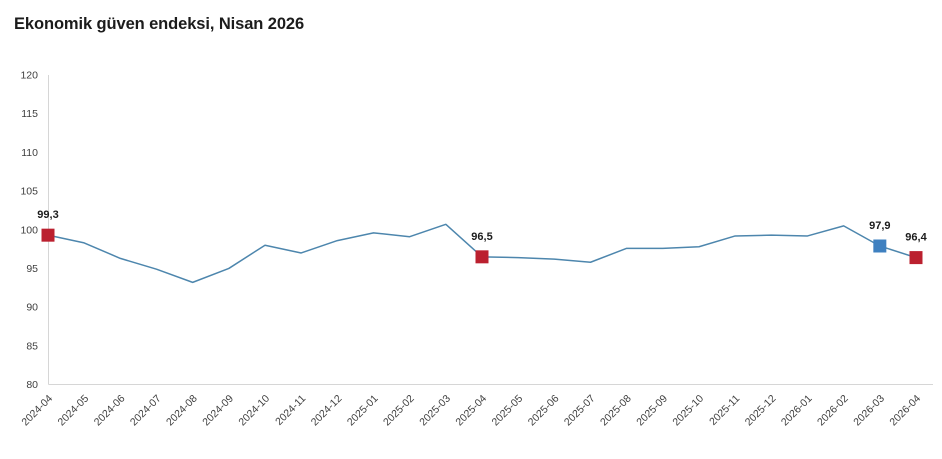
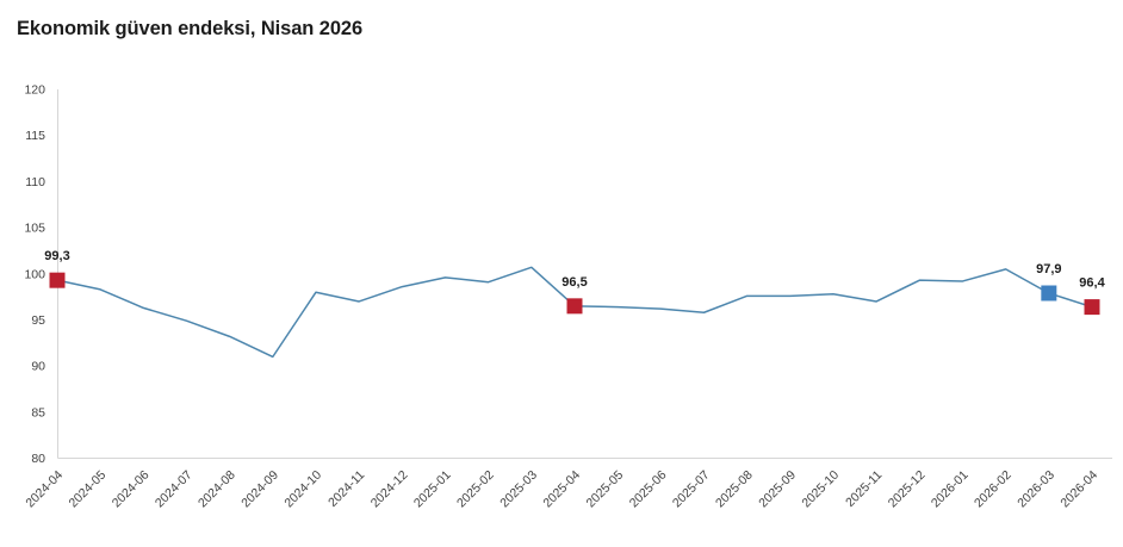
2024-09: 95 -> 91
2025-11: 99 -> 97
